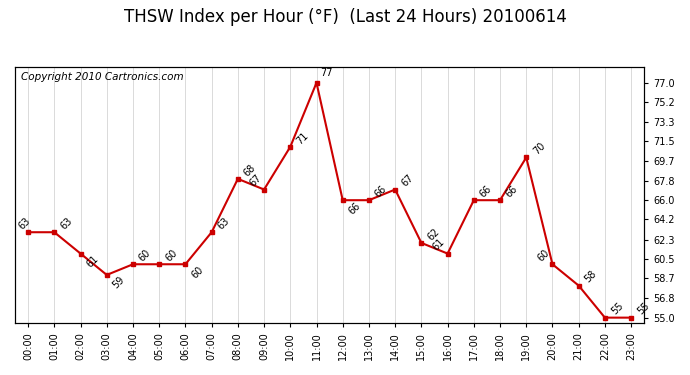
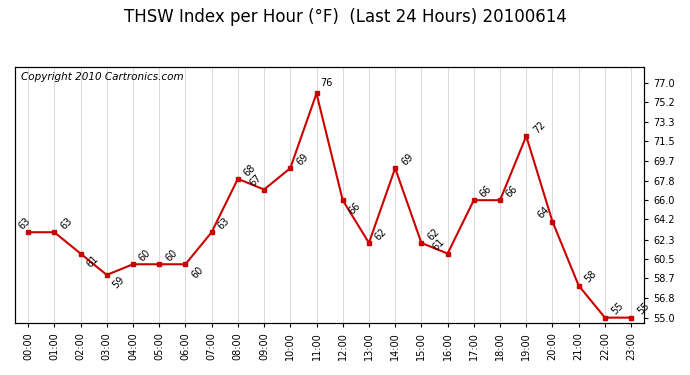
10:00: 71 -> 69
11:00: 77 -> 76
13:00: 66 -> 62
14:00: 67 -> 69
19:00: 70 -> 72
20:00: 60 -> 64
